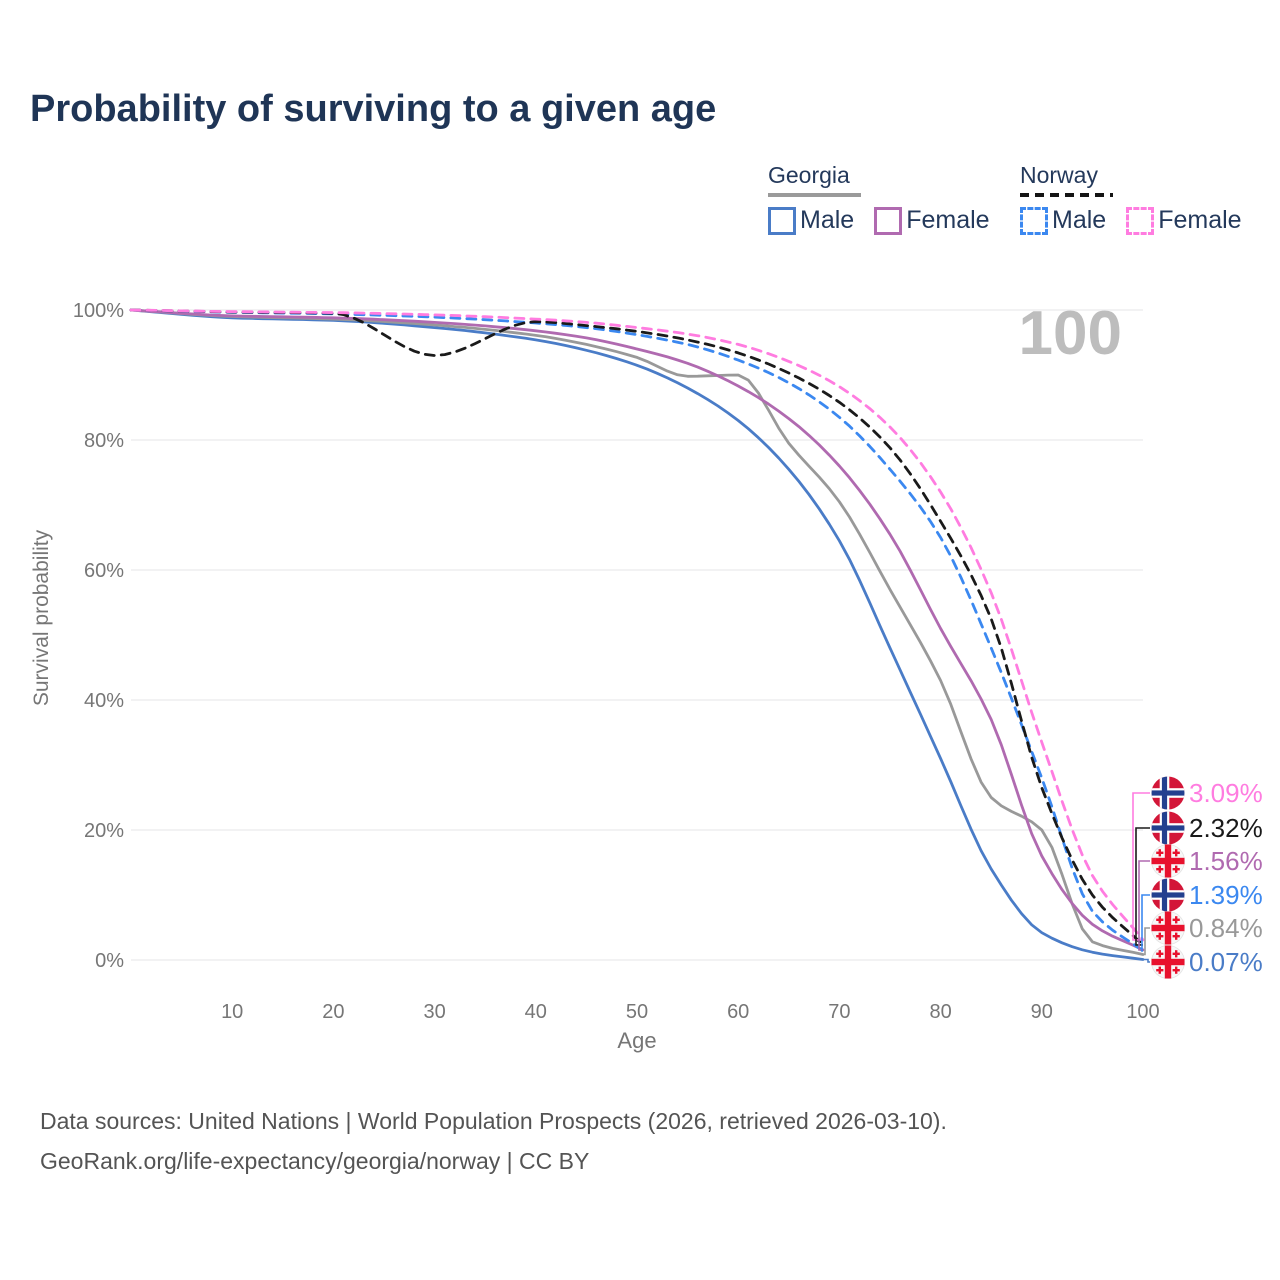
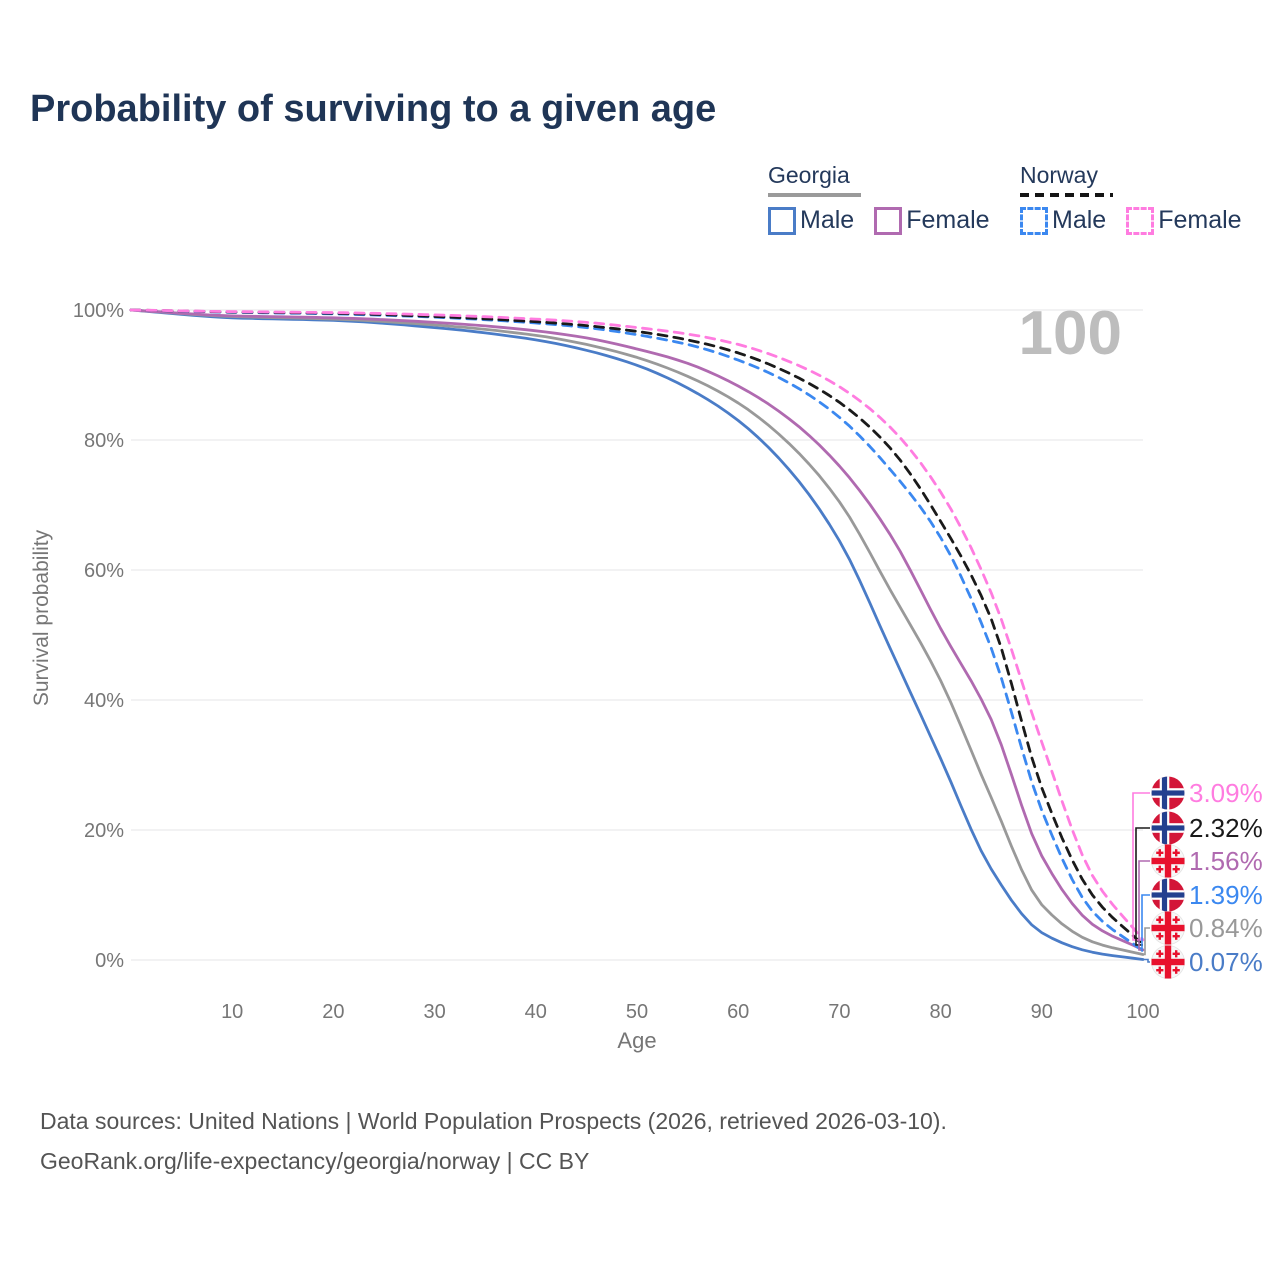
Norway/30: 93% -> 99%
Georgia/60: 90% -> 86%
Georgia/90: 20% -> 8%
Norway Male/90: 28% -> 23%
